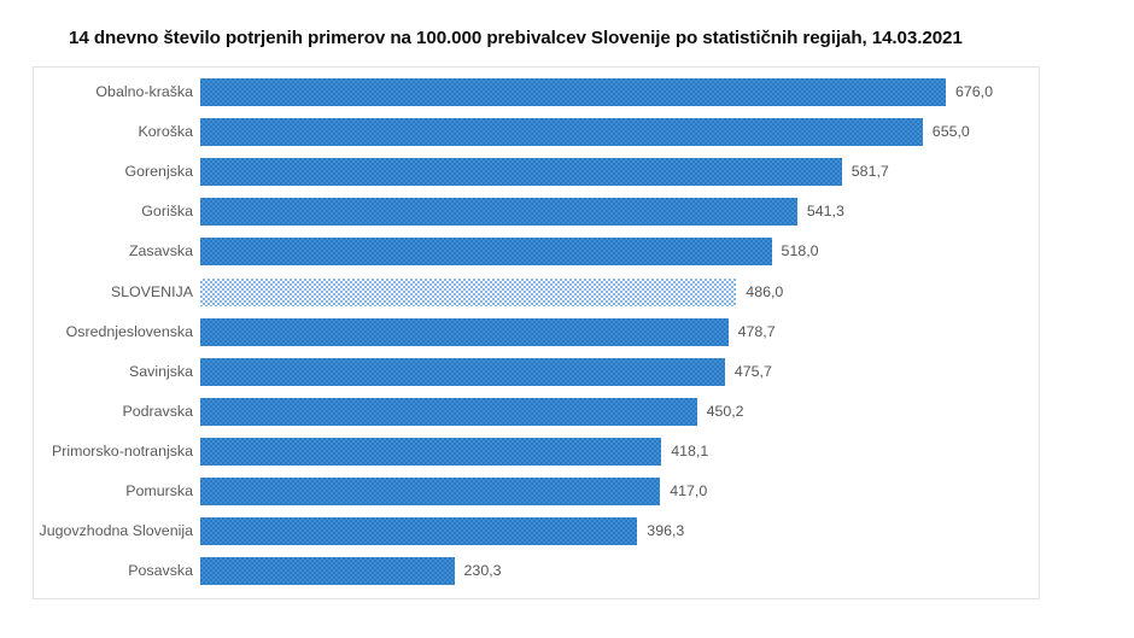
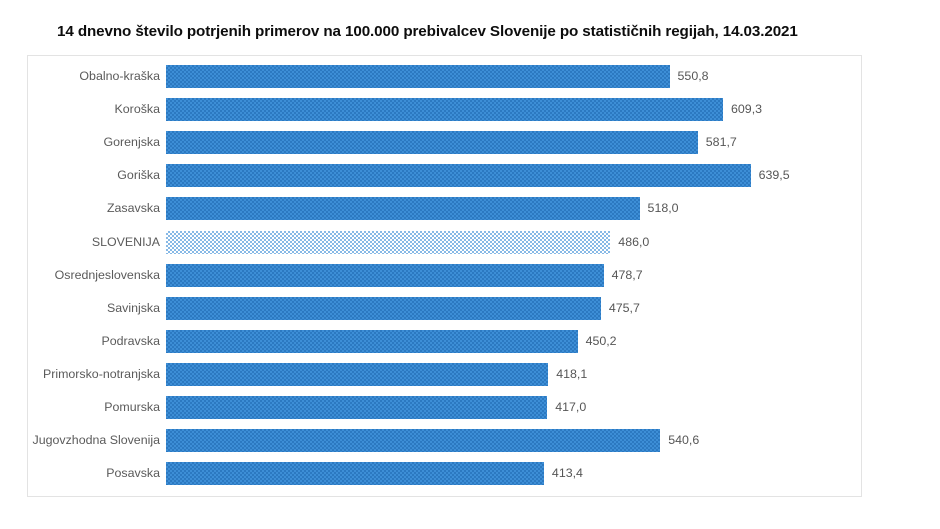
Obalno-kraška: 676,0 -> 550,8
Koroška: 655,0 -> 609,3
Goriška: 541,3 -> 639,5
Jugovzhodna Slovenija: 396,3 -> 540,6
Posavska: 230,3 -> 413,4
